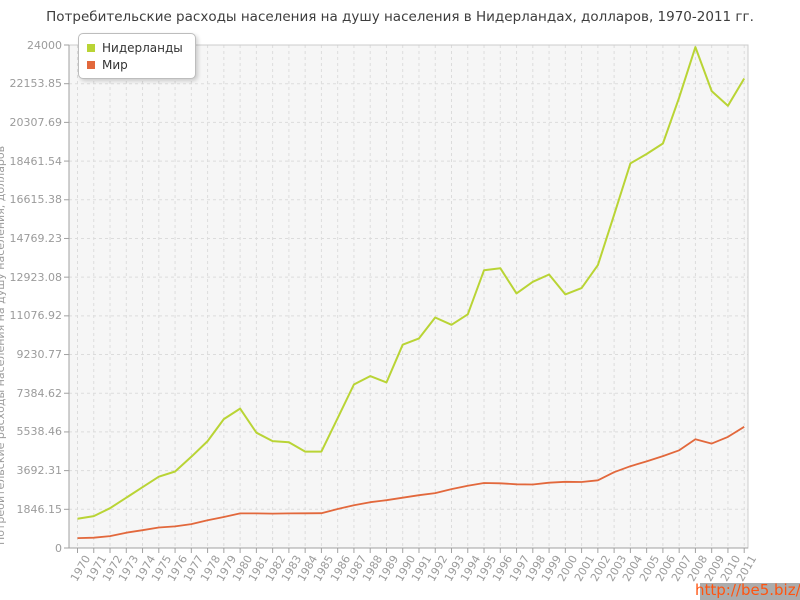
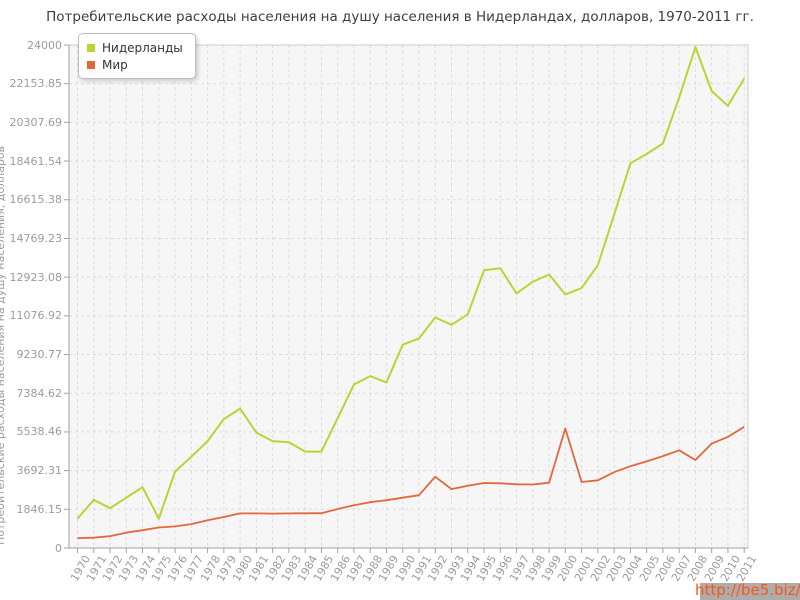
Нидерланды/1971: 1500 -> 2300
Нидерланды/1975: 3400 -> 1400
Мир/1992: 2600 -> 3400
Мир/2000: 3200 -> 5700
Мир/2008: 5200 -> 4200
